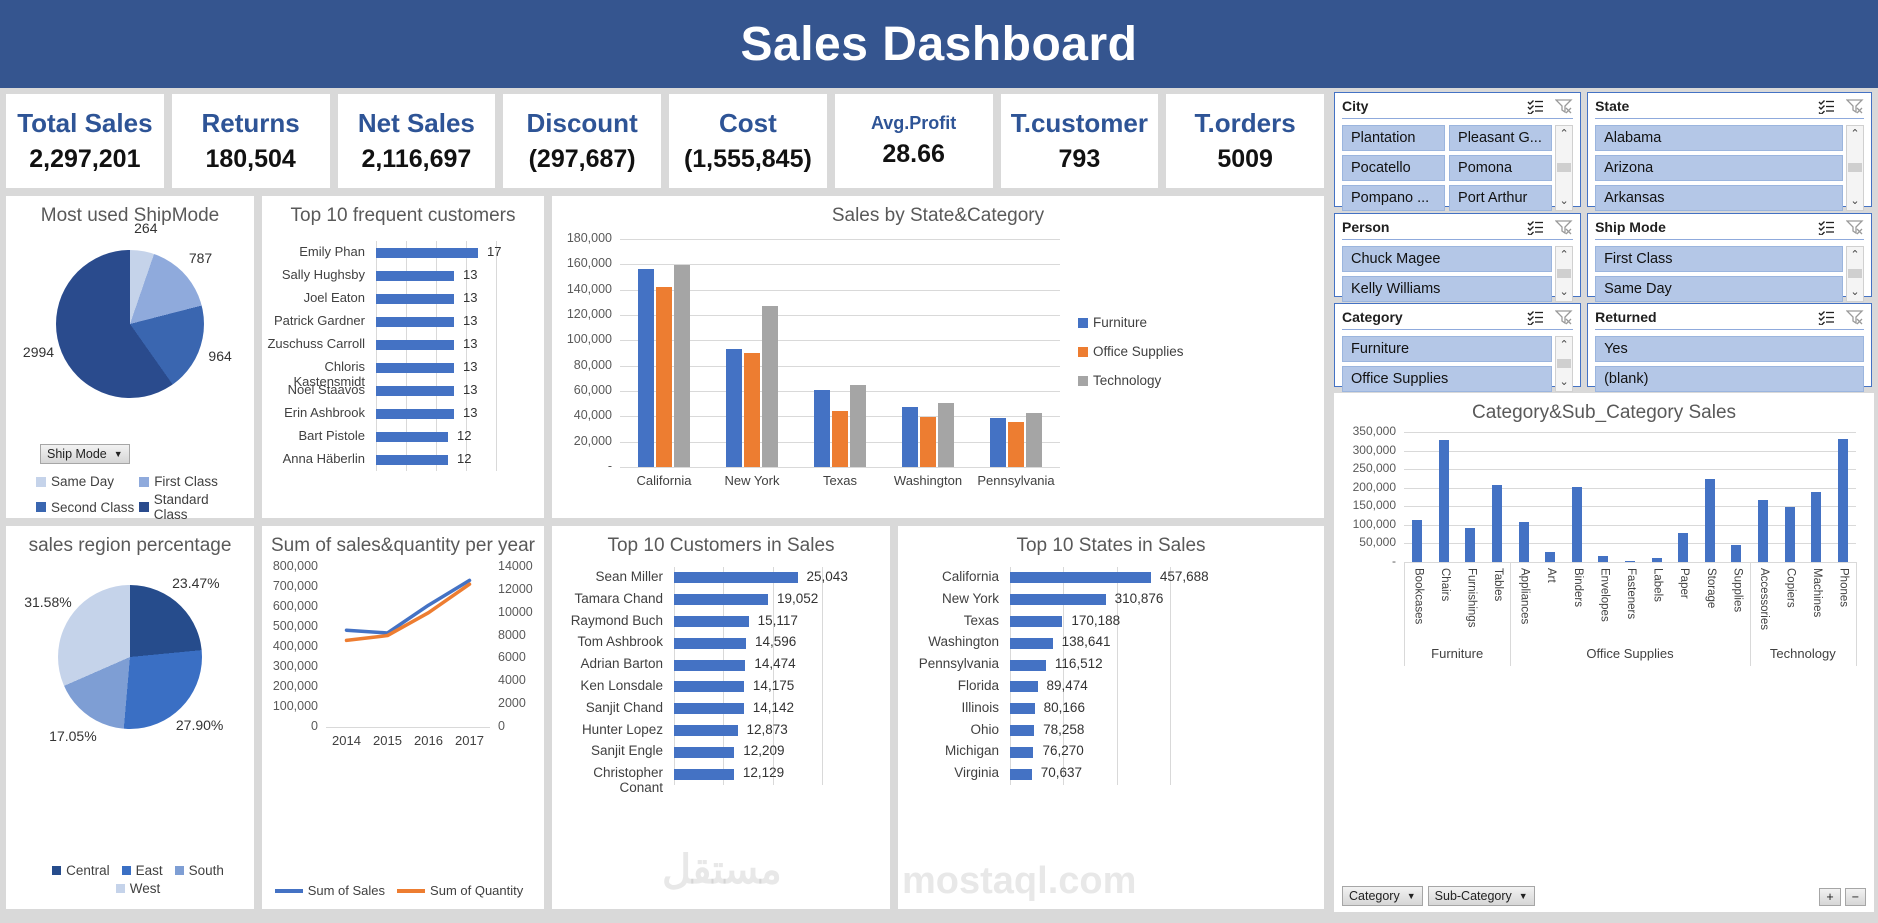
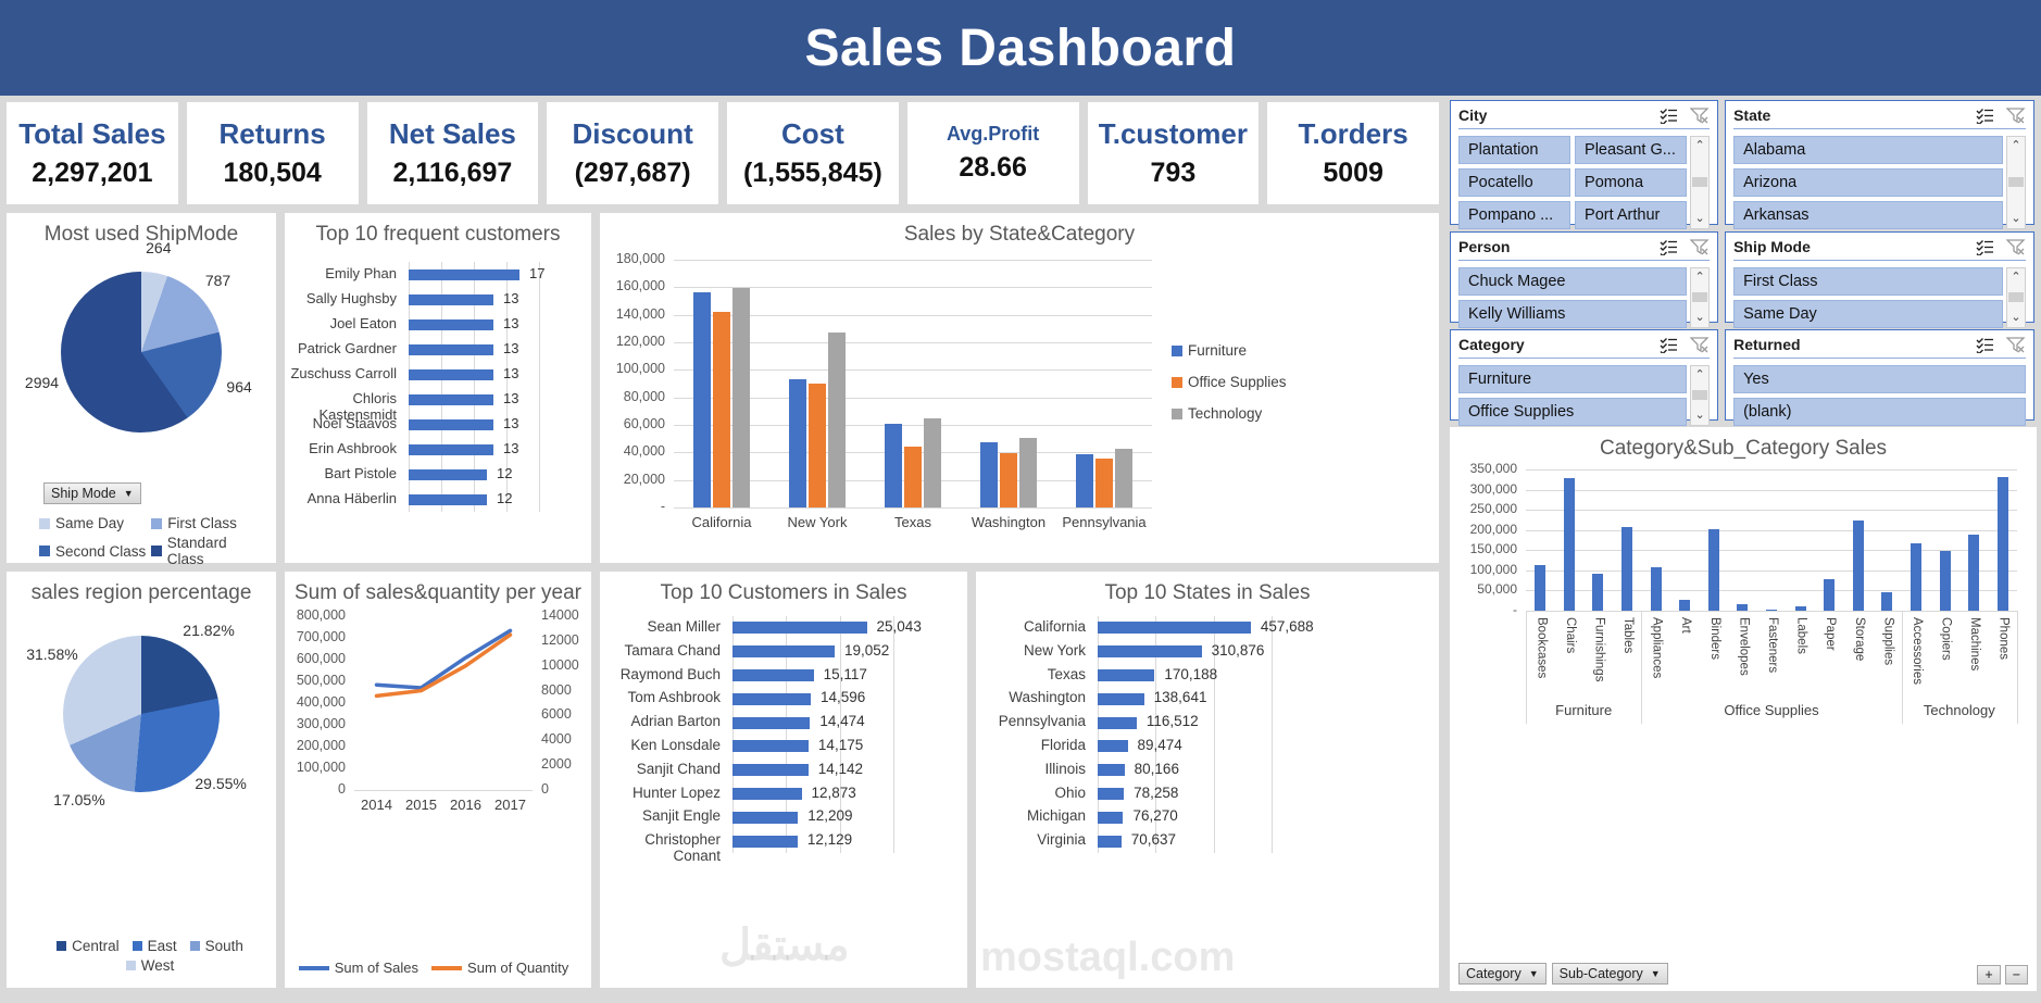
sales region percentage/Central: 23.47% -> 21.82%
sales region percentage/East: 27.90% -> 29.55%
